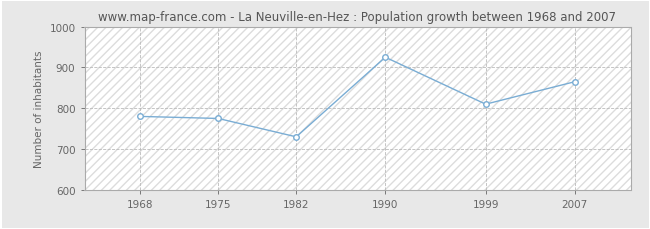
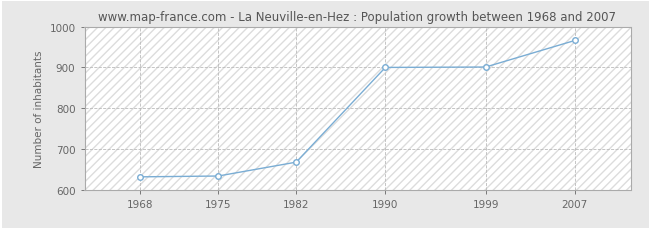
1968: 780 -> 632
1975: 775 -> 634
1982: 730 -> 668
1990: 925 -> 900
1999: 810 -> 901
2007: 865 -> 966
